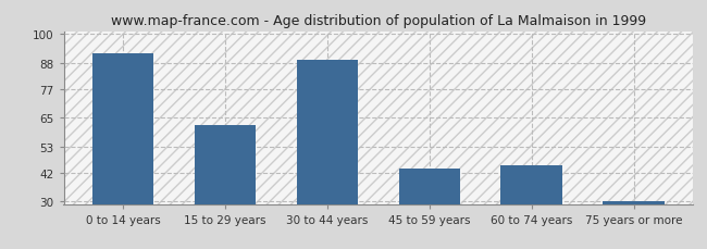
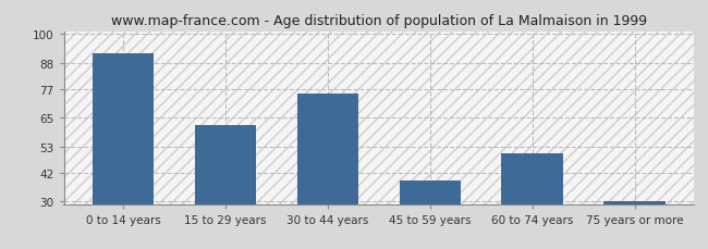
30 to 44 years: 89 -> 75
45 to 59 years: 44 -> 39
60 to 74 years: 45 -> 50
